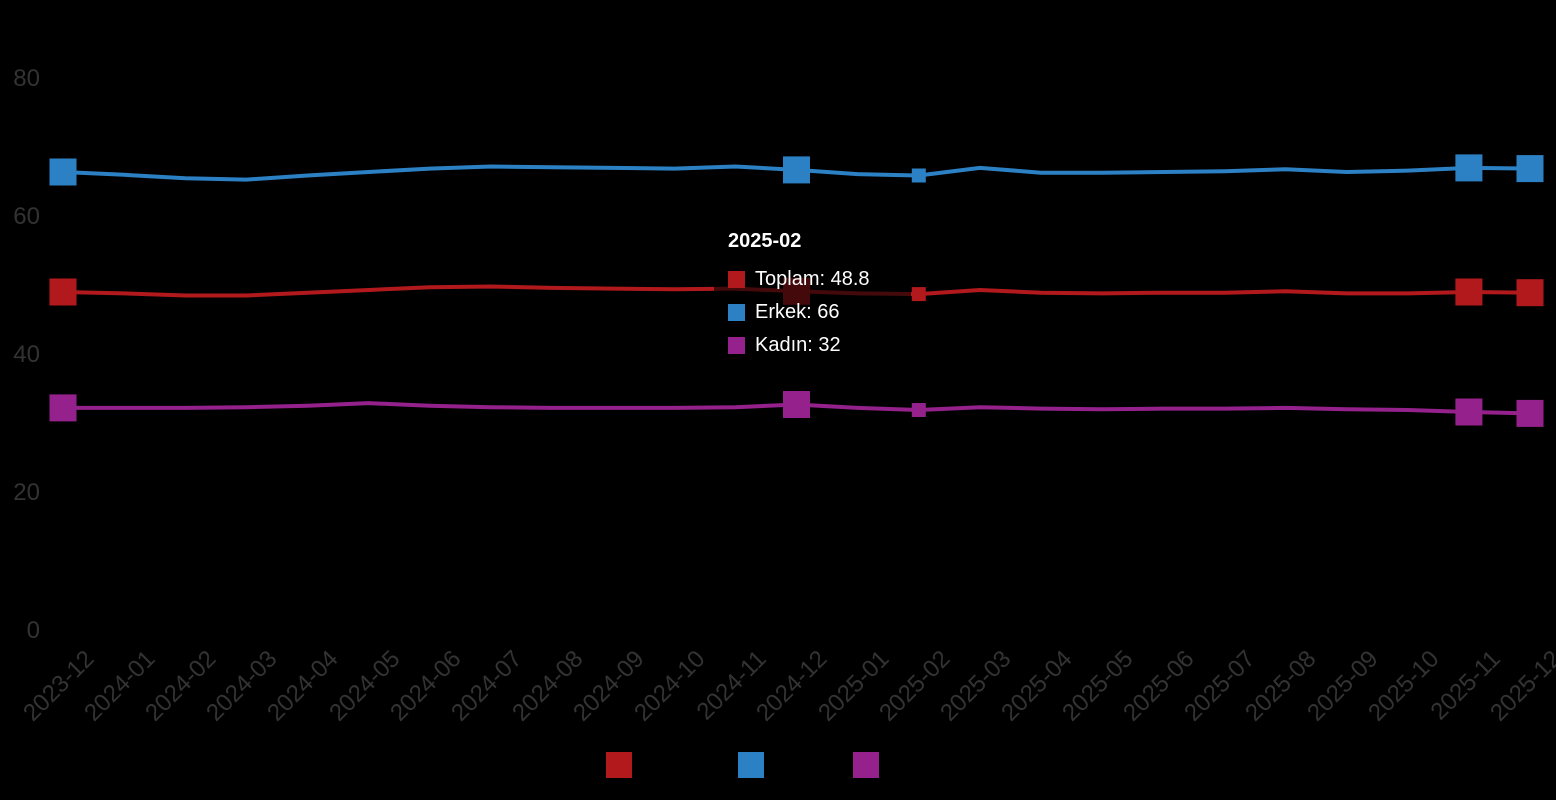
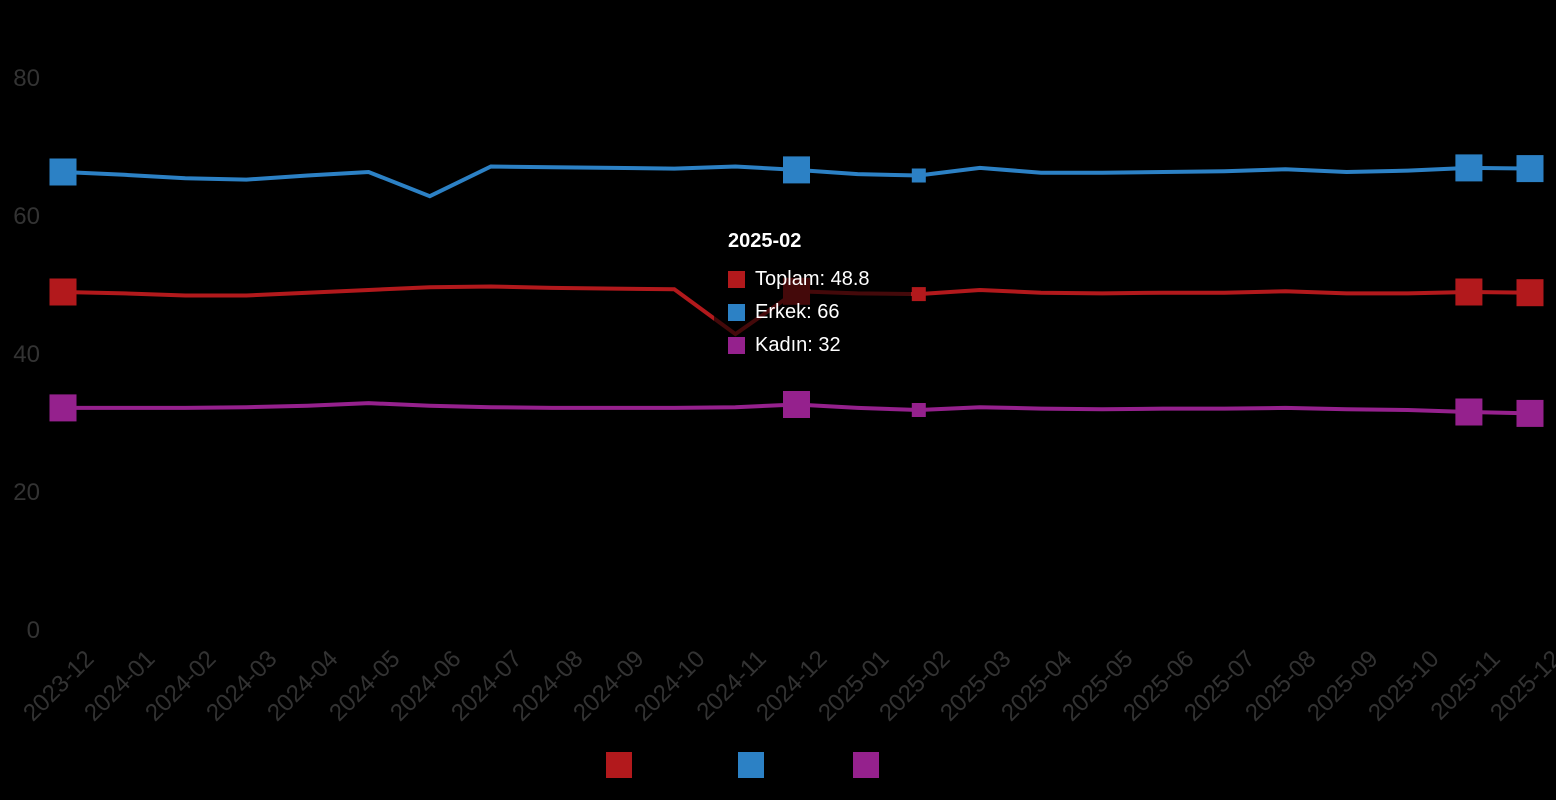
Erkek/2024-06: 67 -> 63
Toplam/2024-11: 50 -> 43
